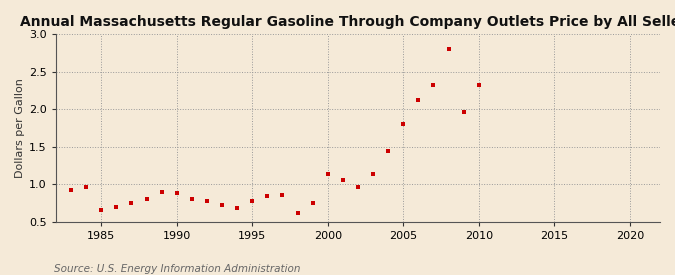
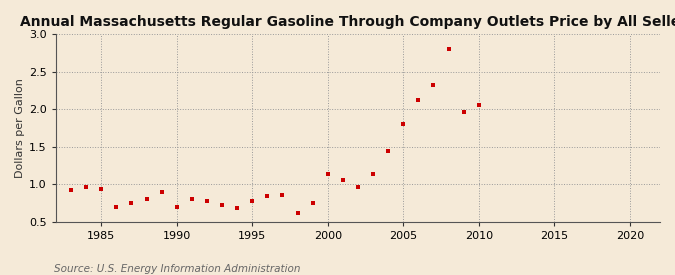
1985: 0.65 -> 0.94
1990: 0.88 -> 0.70
2010: 2.33 -> 2.06
